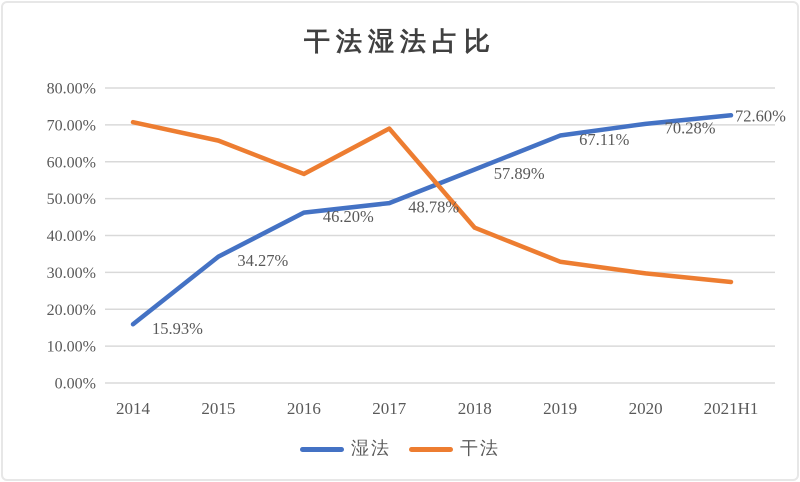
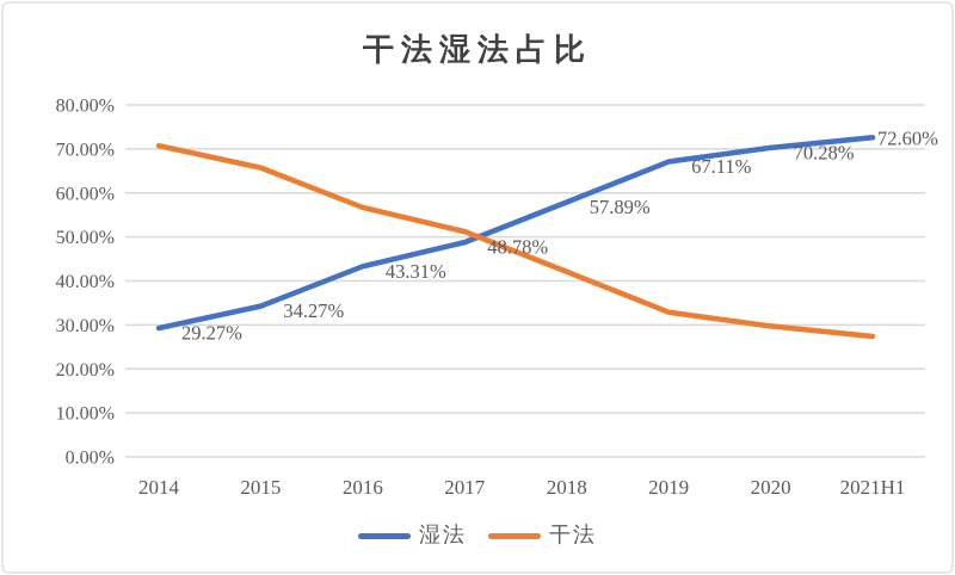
湿法/2014: 15.93% -> 29.27%
湿法/2016: 46.20% -> 43.31%
干法/2017: 69% -> 51%
